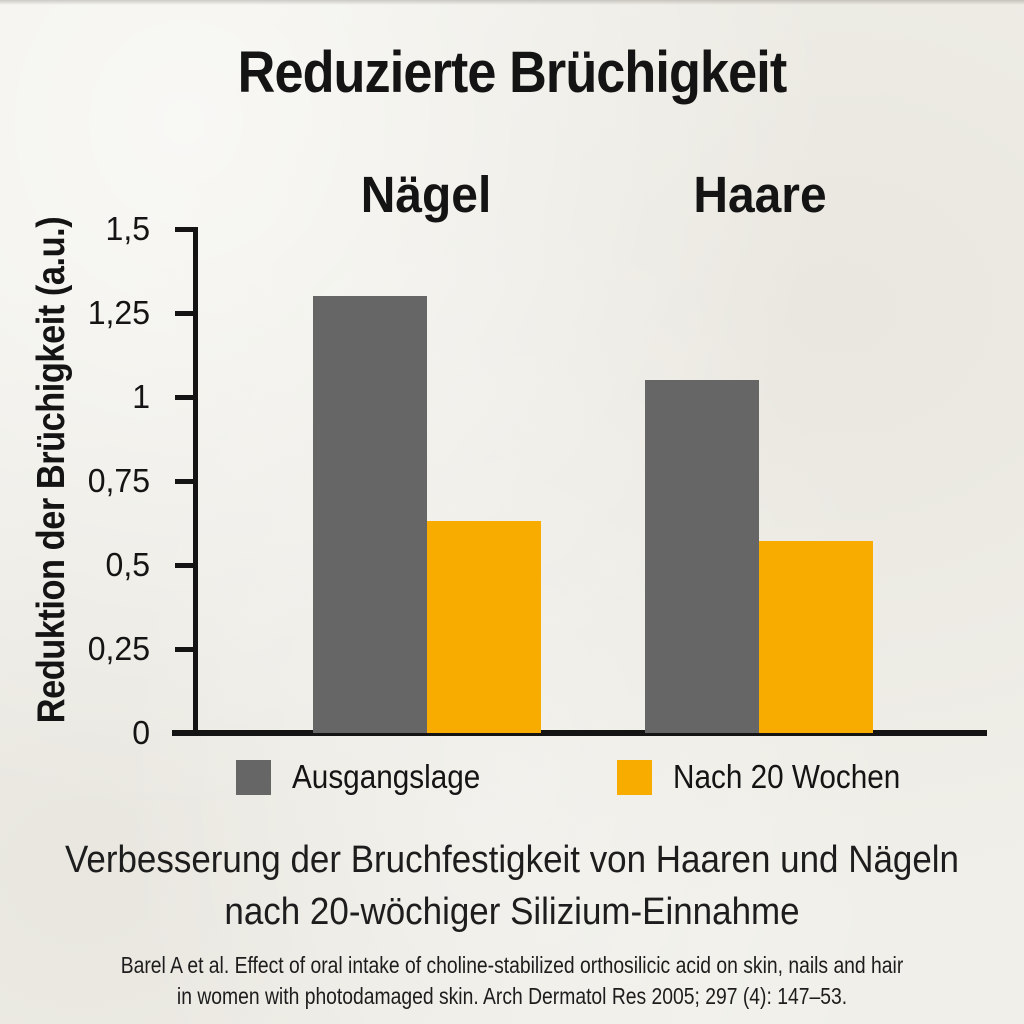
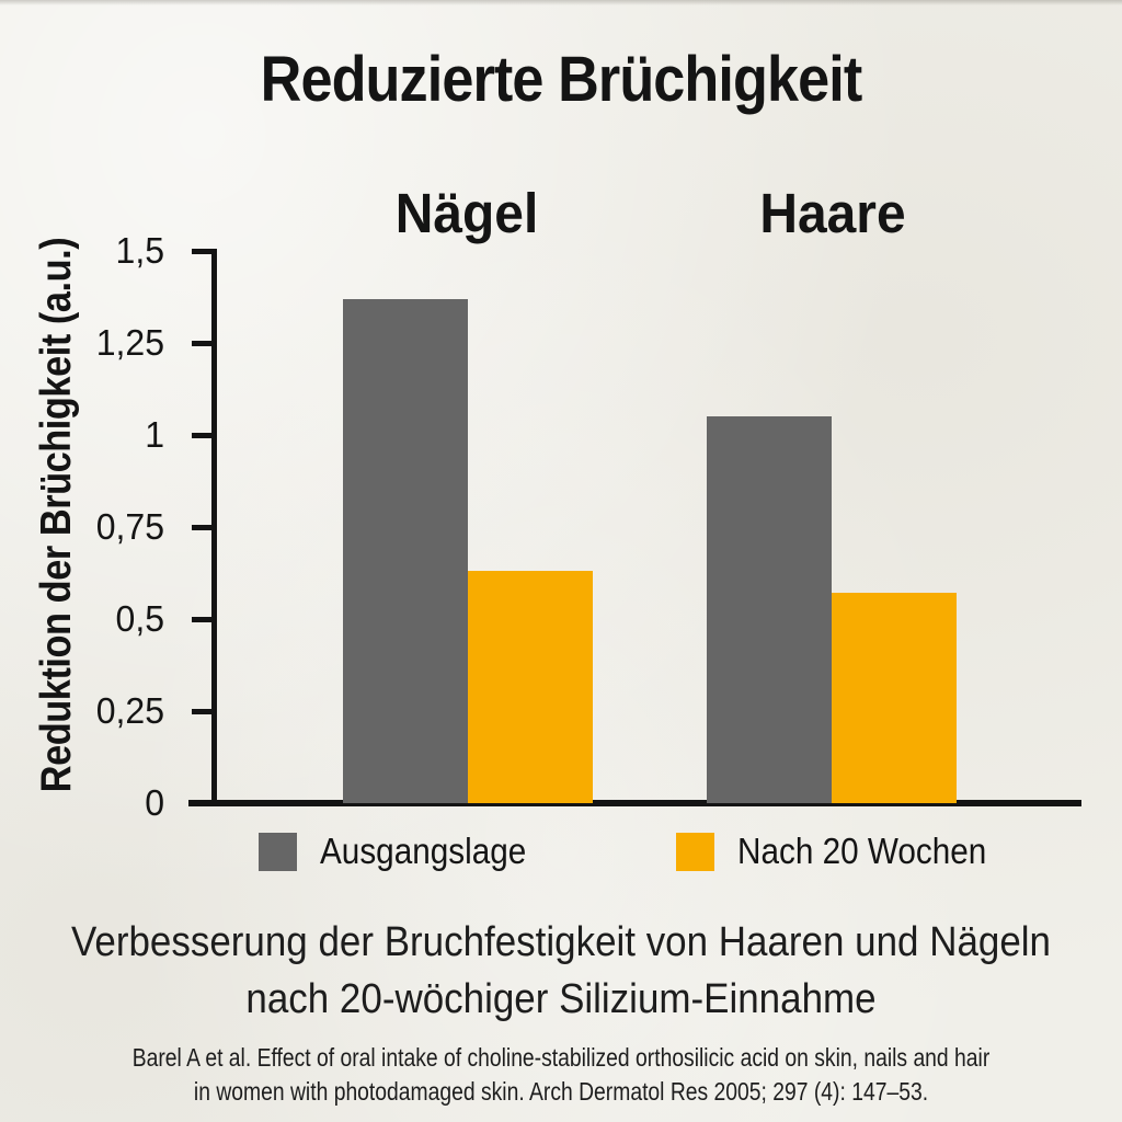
Ausgangslage/Nägel: 1,30 -> 1,37
